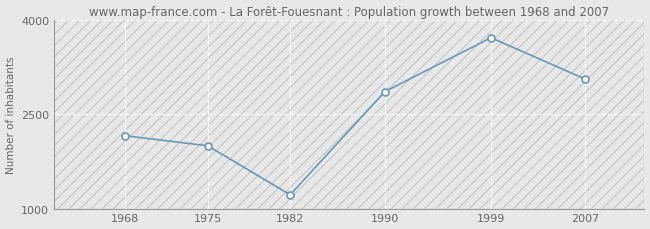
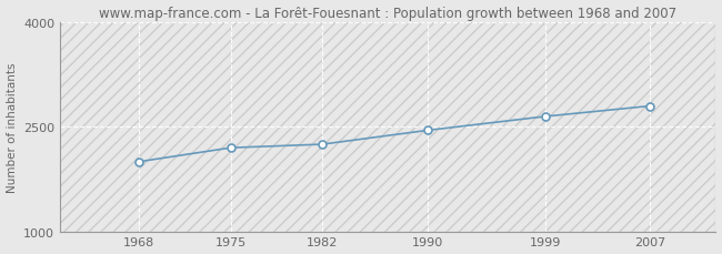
1968: 2160 -> 2000
1975: 2000 -> 2200
1982: 1220 -> 2250
1990: 2860 -> 2450
1999: 3720 -> 2650
2007: 3060 -> 2800
